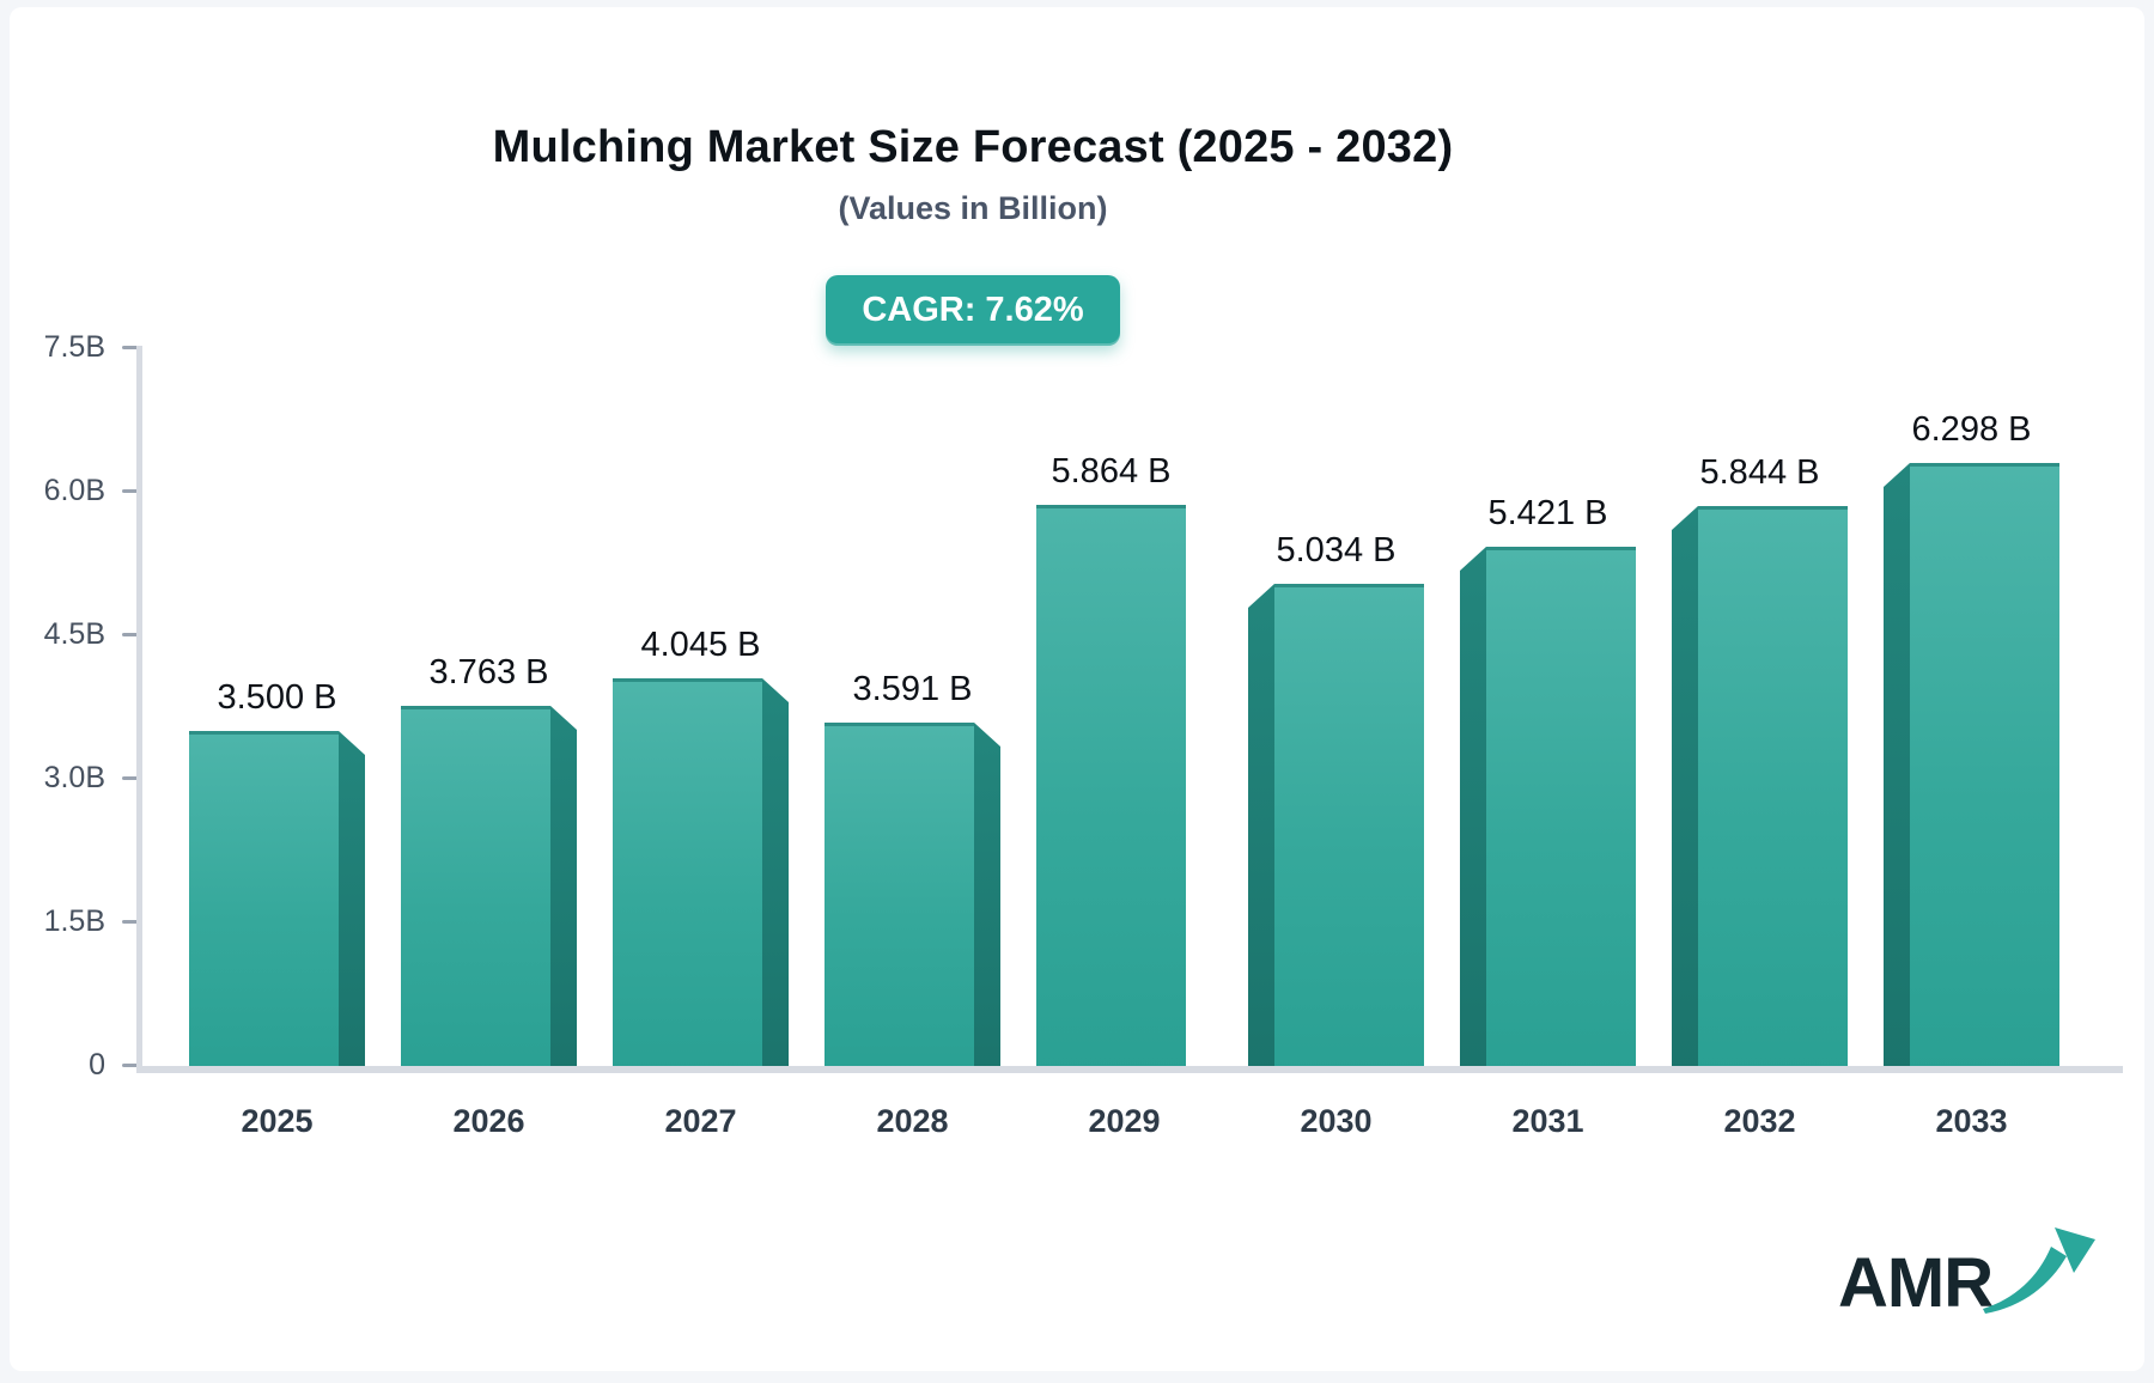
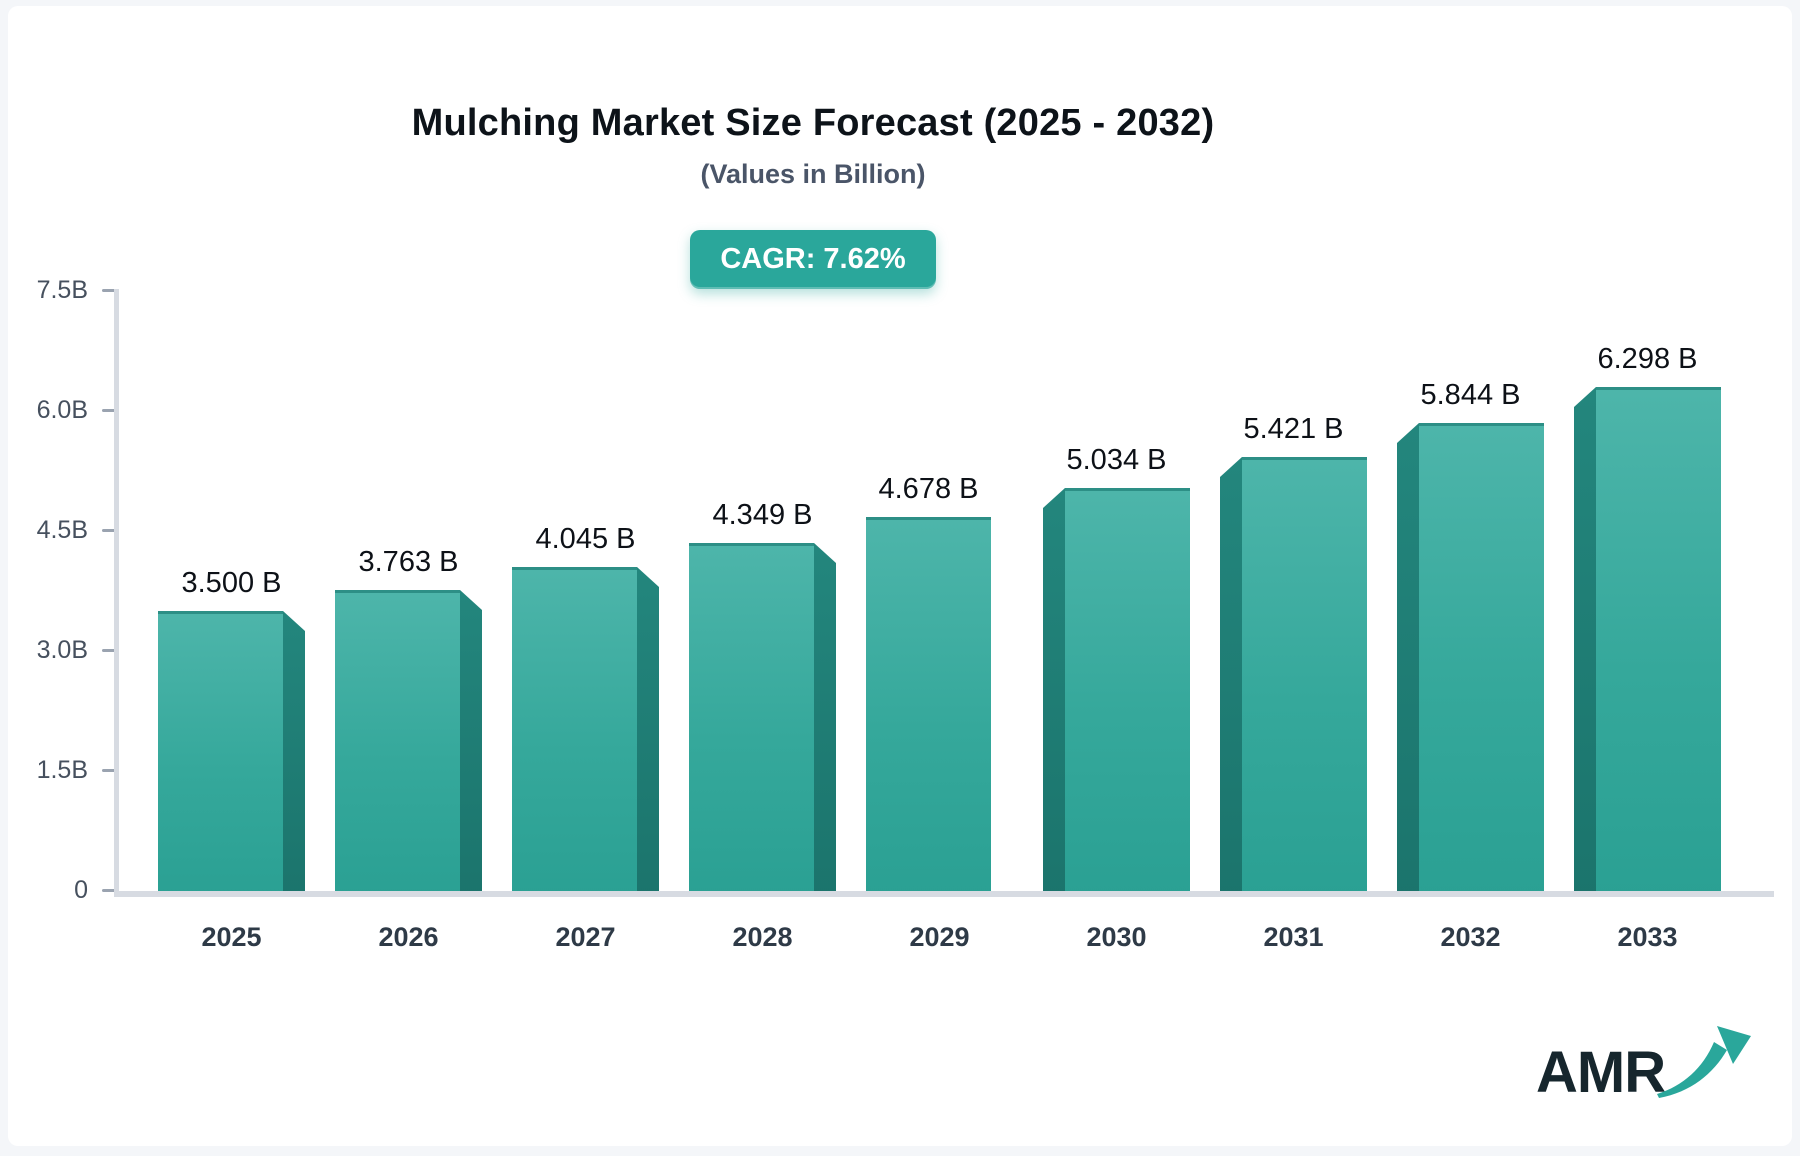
2028: 3.591 -> 4.349
2029: 5.864 -> 4.678
